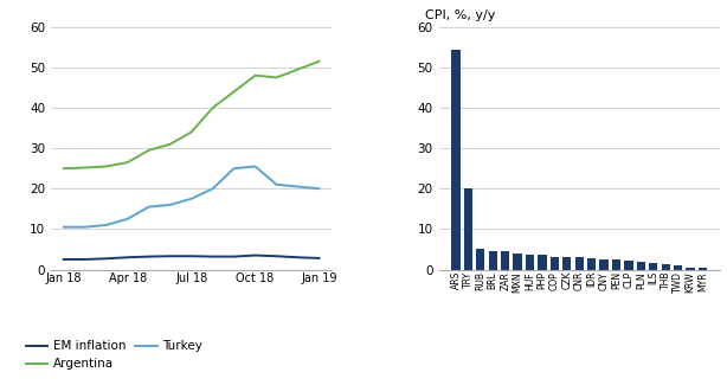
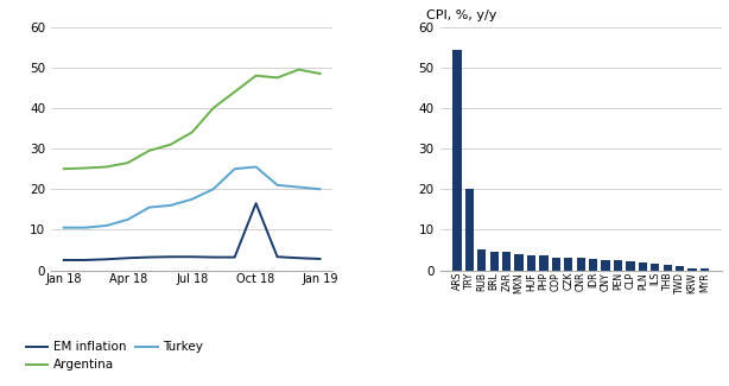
EM inflation/Oct 18: 3.5 -> 16.5
Argentina/Jan 19: 51.5 -> 48.5
